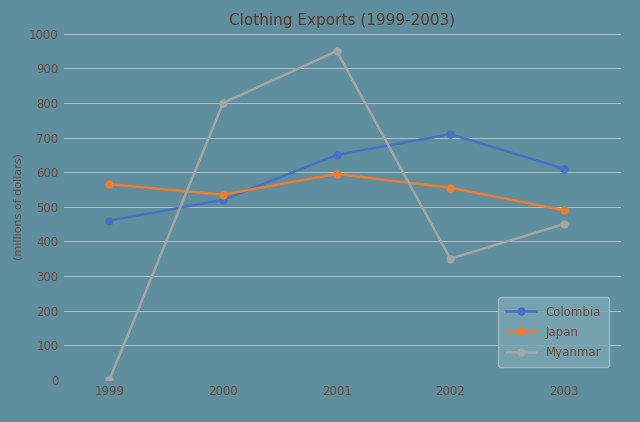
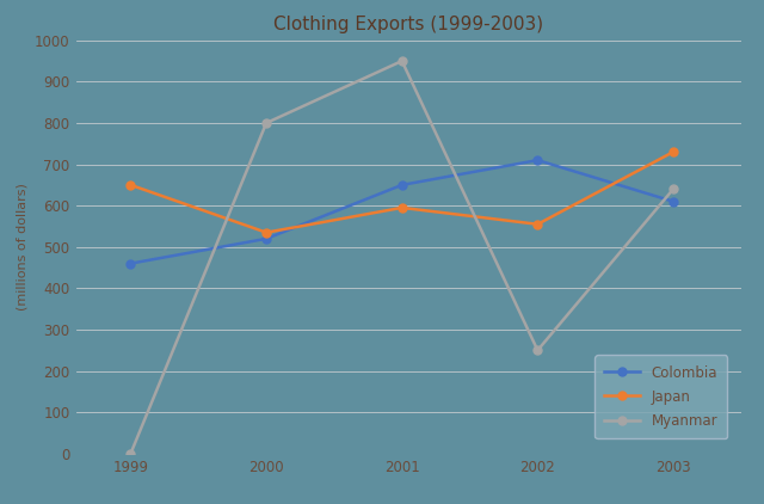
Japan/1999: 565 -> 650
Myanmar/2002: 350 -> 250
Japan/2003: 490 -> 730
Myanmar/2003: 450 -> 640
